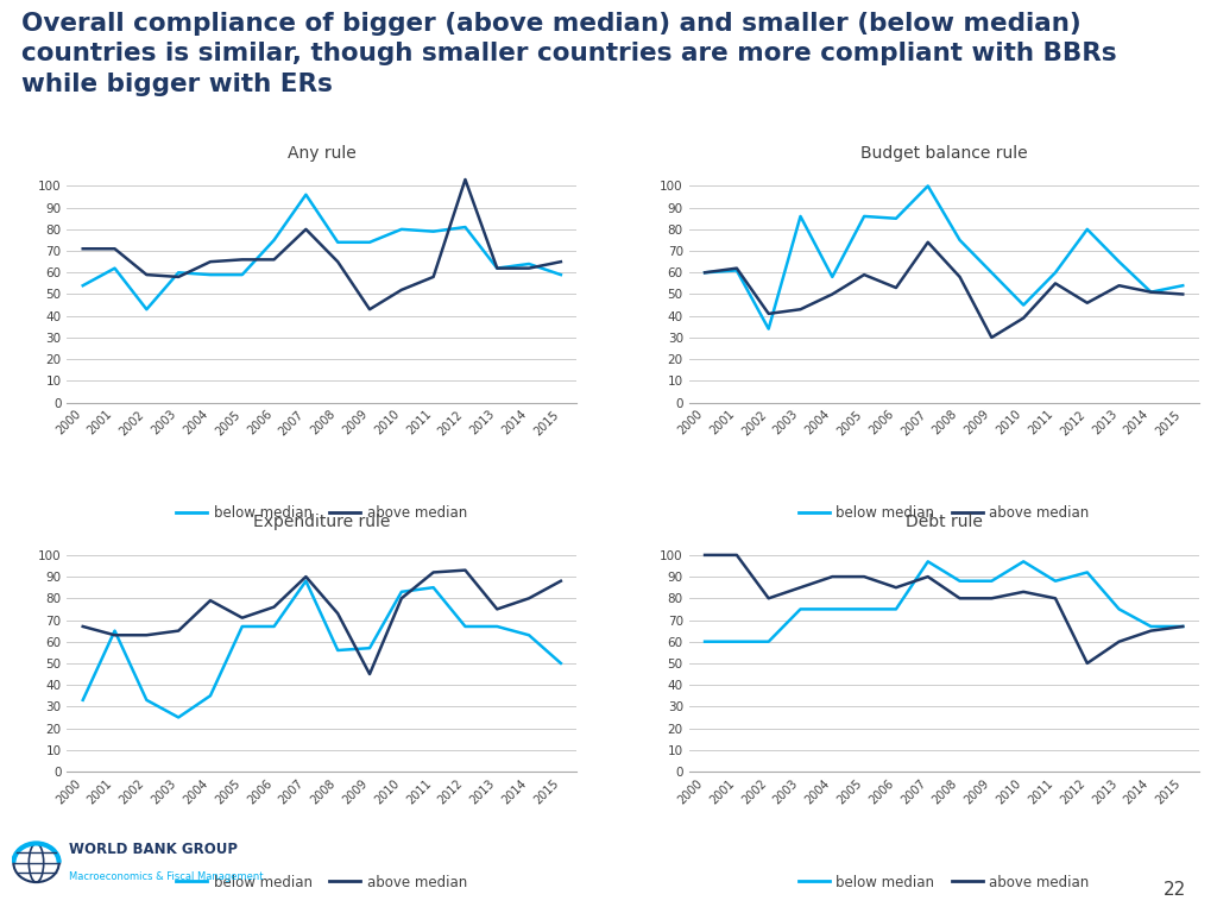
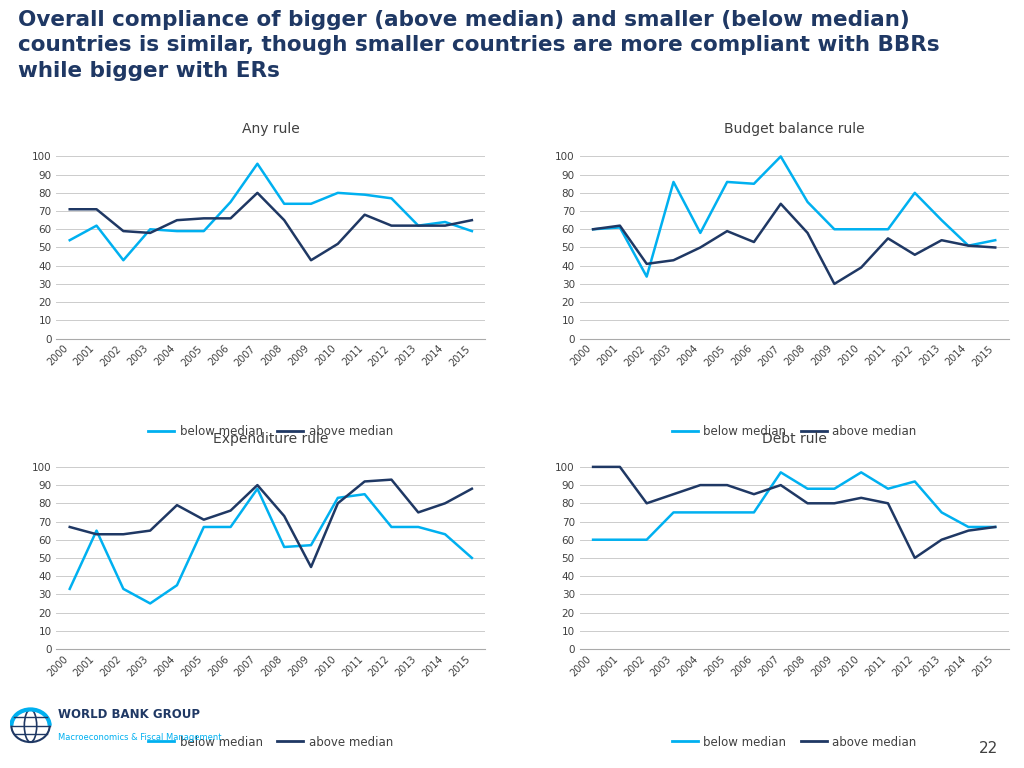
Any rule/above median/2011: 58 -> 68
Any rule/below median/2012: 81 -> 77
Any rule/above median/2012: 103 -> 62
Budget balance rule/below median/2010: 45 -> 60
